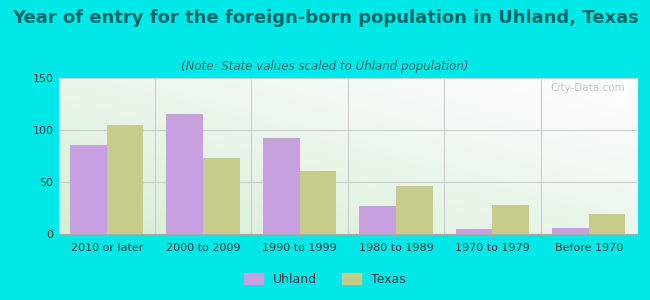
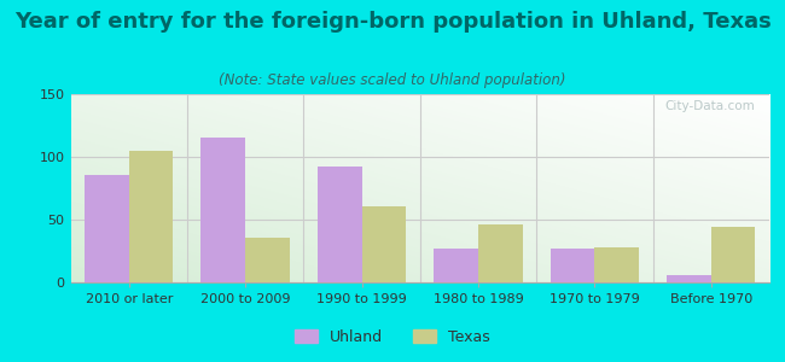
Texas/2000 to 2009: 73 -> 36
Uhland/1970 to 1979: 5 -> 27
Texas/Before 1970: 19 -> 44
